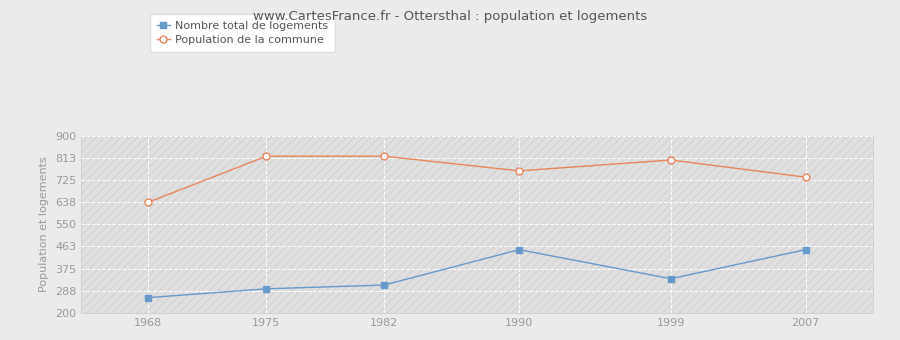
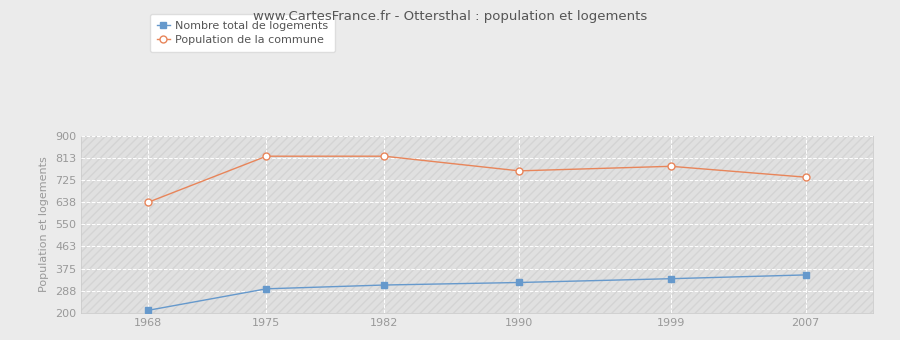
Nombre total de logements/1968: 260 -> 210
Nombre total de logements/1990: 450 -> 320
Population de la commune/1999: 805 -> 780
Nombre total de logements/2007: 450 -> 350
